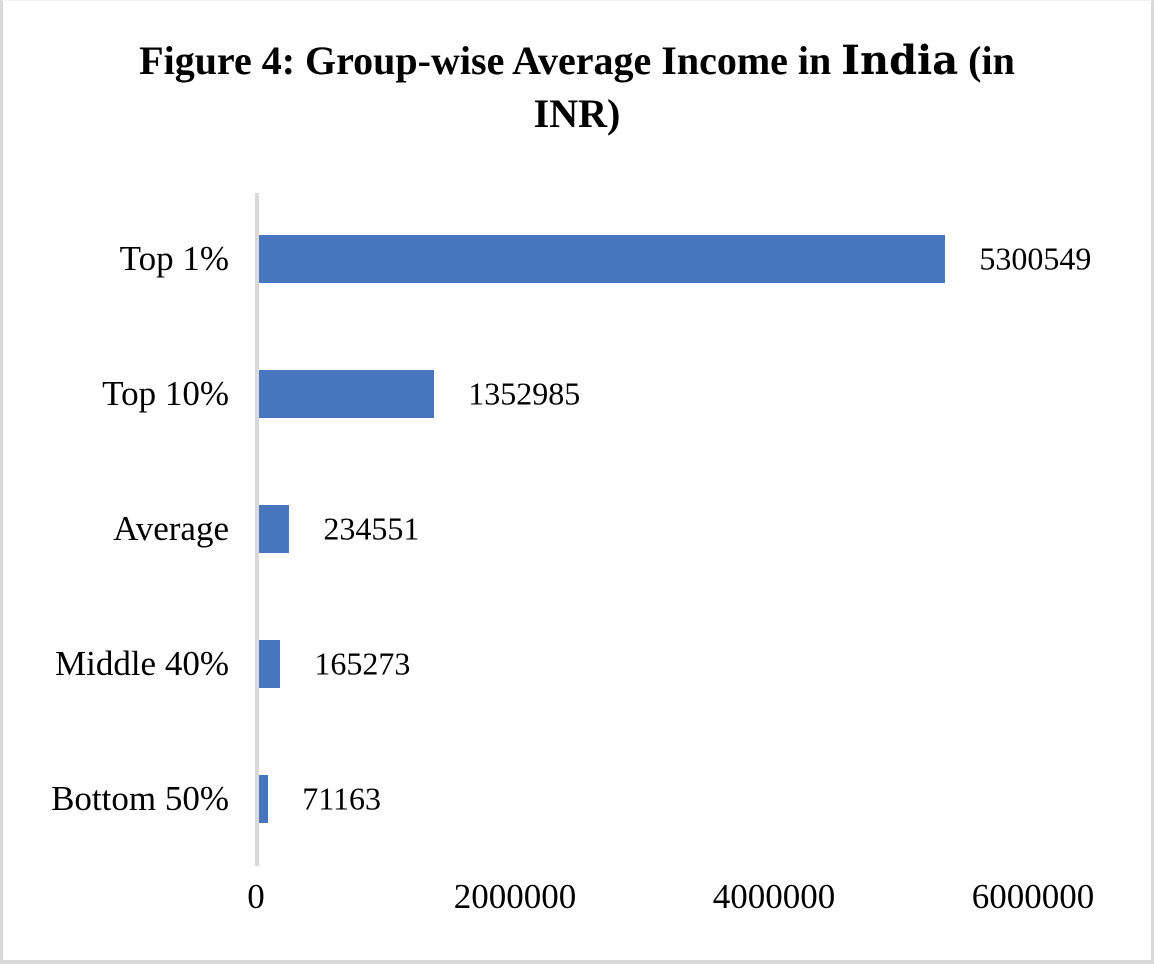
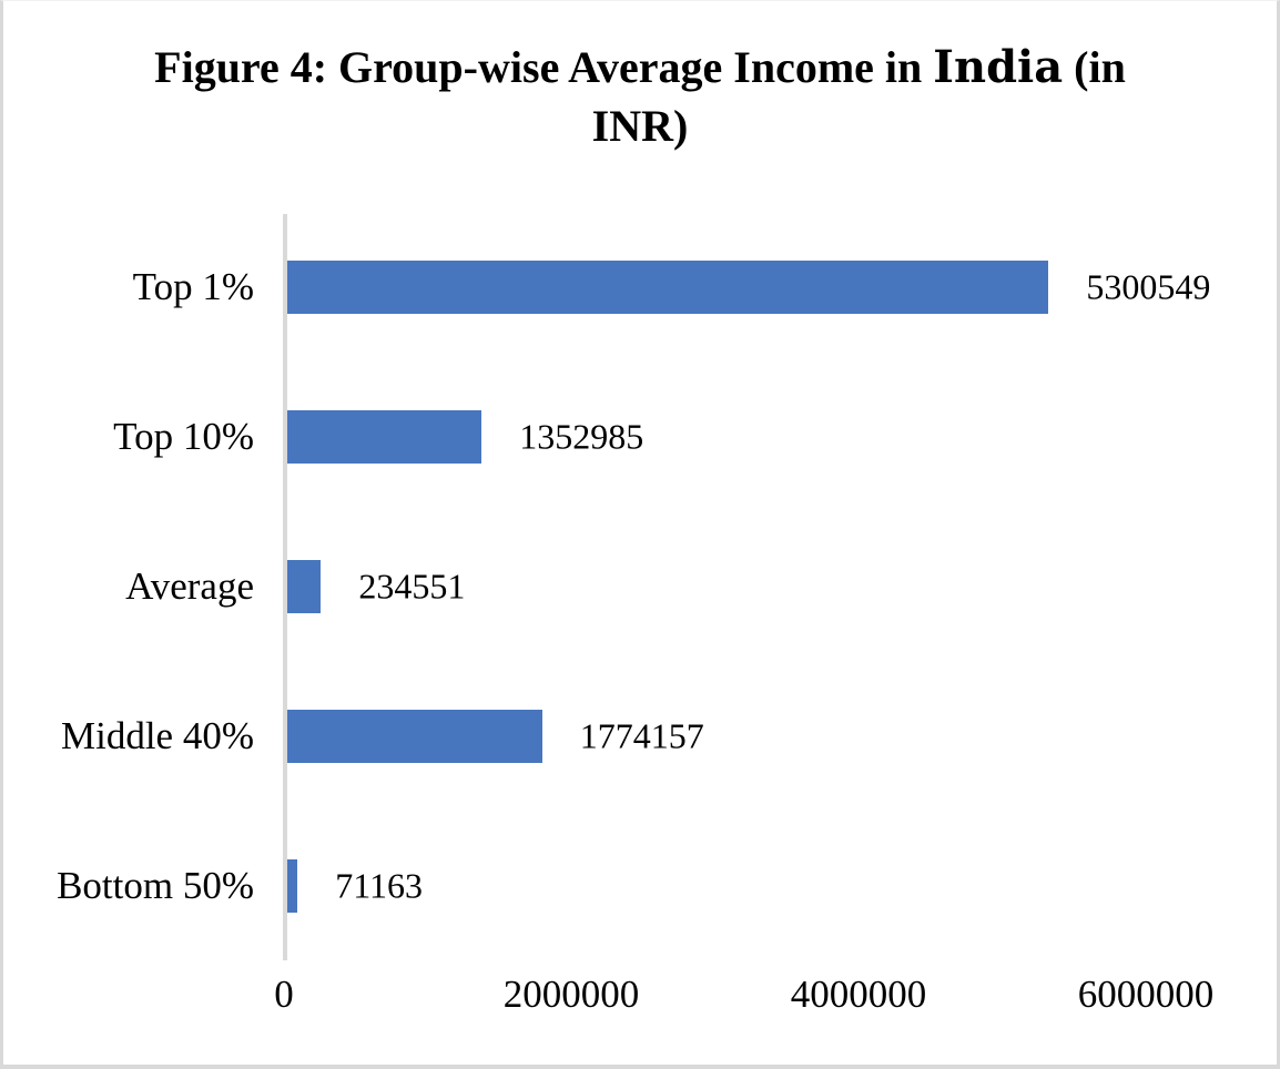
Middle 40%: 165273 -> 1774157
